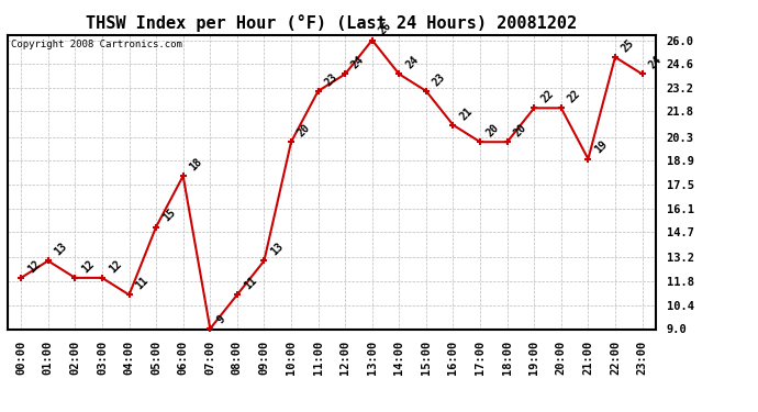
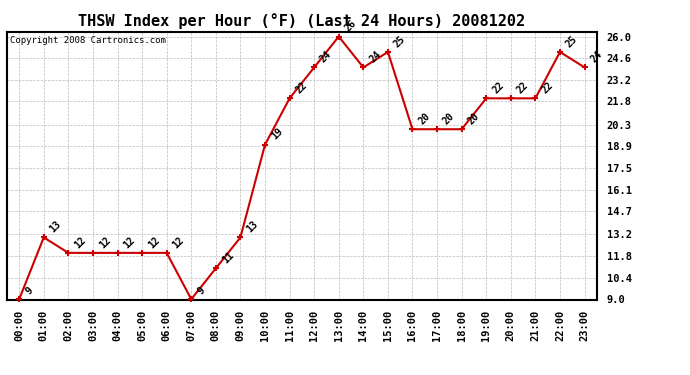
00:00: 12 -> 9
04:00: 11 -> 12
05:00: 15 -> 12
06:00: 18 -> 12
10:00: 20 -> 19
11:00: 23 -> 22
15:00: 23 -> 25
16:00: 21 -> 20
21:00: 19 -> 22
